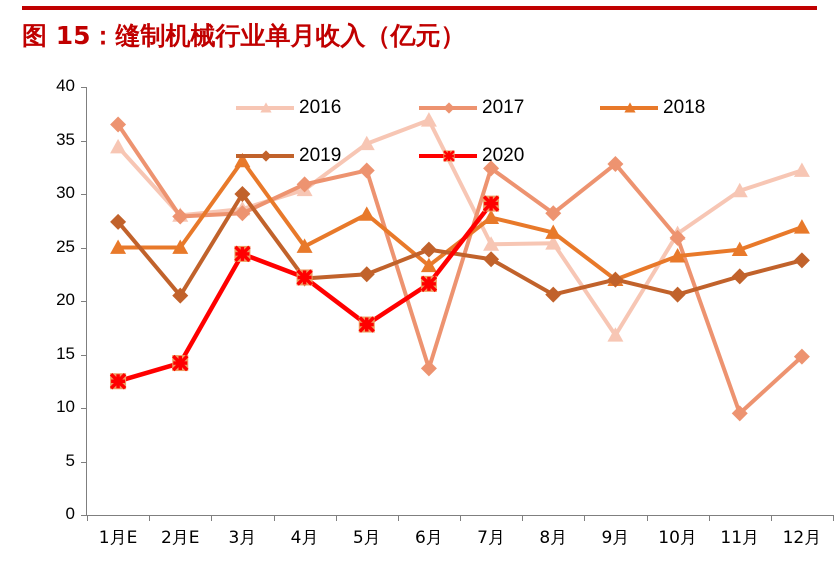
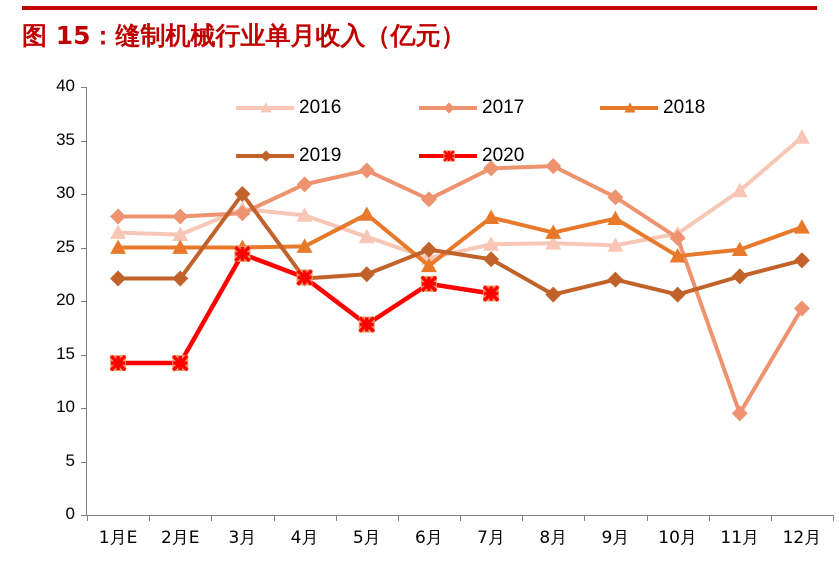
2016/1月E: 34.4 -> 26.4
2017/1月E: 36.5 -> 27.9
2019/1月E: 27.4 -> 22.1
2020/1月E: 12.5 -> 14.2
2016/2月E: 28.0 -> 26.2
2019/2月E: 20.5 -> 22.1
2018/3月: 33.1 -> 25.0
2016/4月: 30.4 -> 28.0
2016/5月: 34.7 -> 26.0
2016/6月: 36.9 -> 24.0
2017/6月: 13.7 -> 29.5
2020/7月: 29.1 -> 20.7
2017/8月: 28.2 -> 32.6
2016/9月: 16.8 -> 25.2
2017/9月: 32.8 -> 29.7
2018/9月: 22.0 -> 27.7
2016/12月: 32.2 -> 35.3
2017/12月: 14.8 -> 19.3
